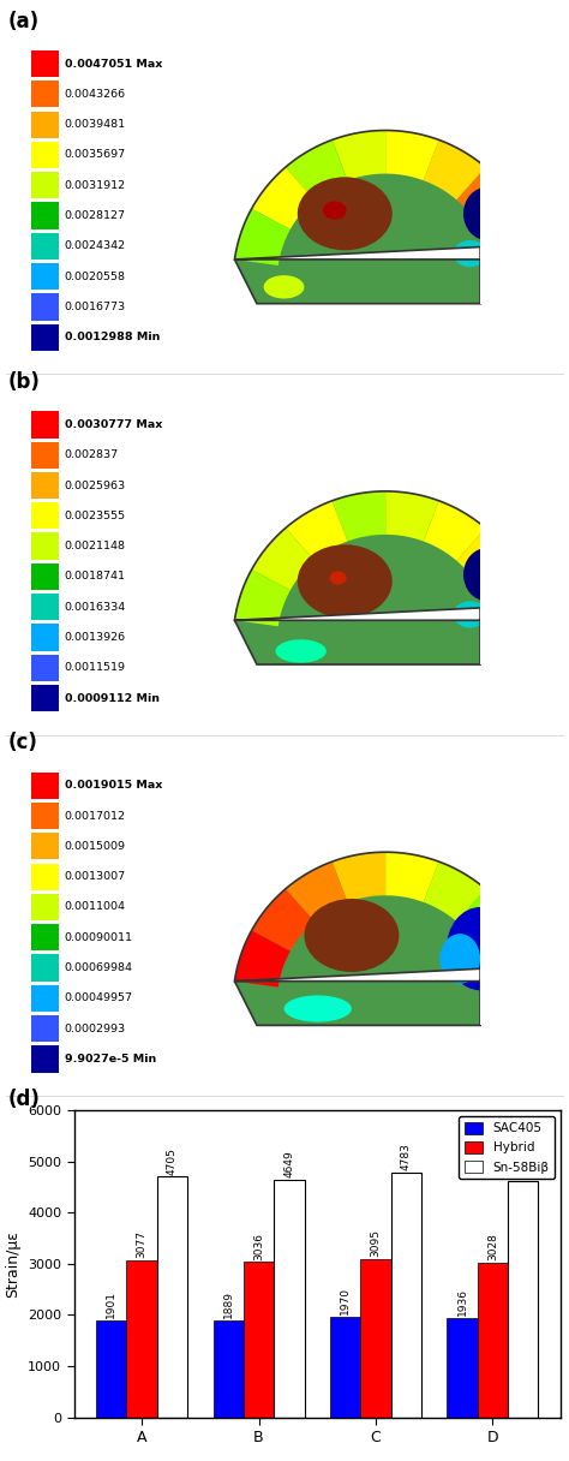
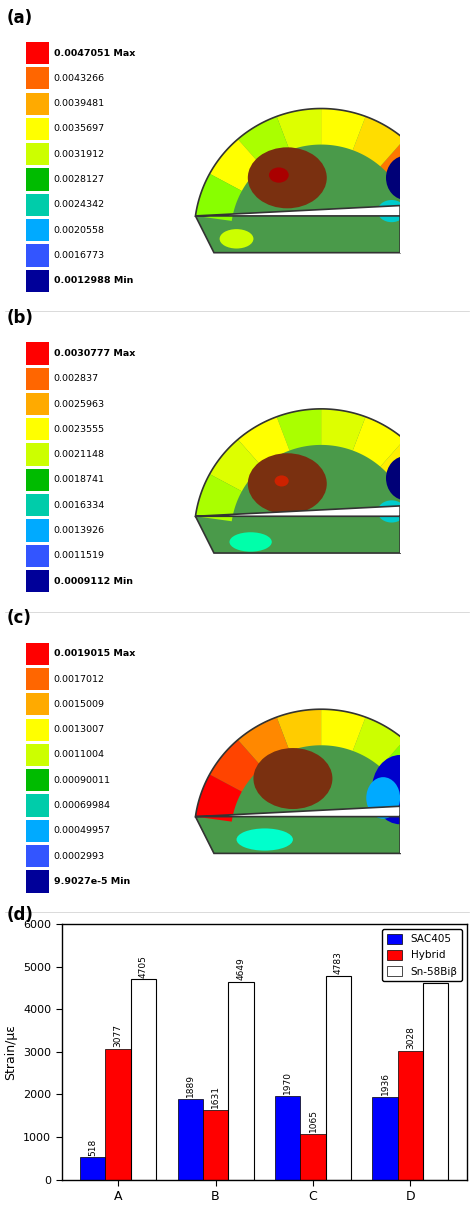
SAC405/A: 1901 -> 518
Hybrid/B: 3036 -> 1631
Hybrid/C: 3095 -> 1065
